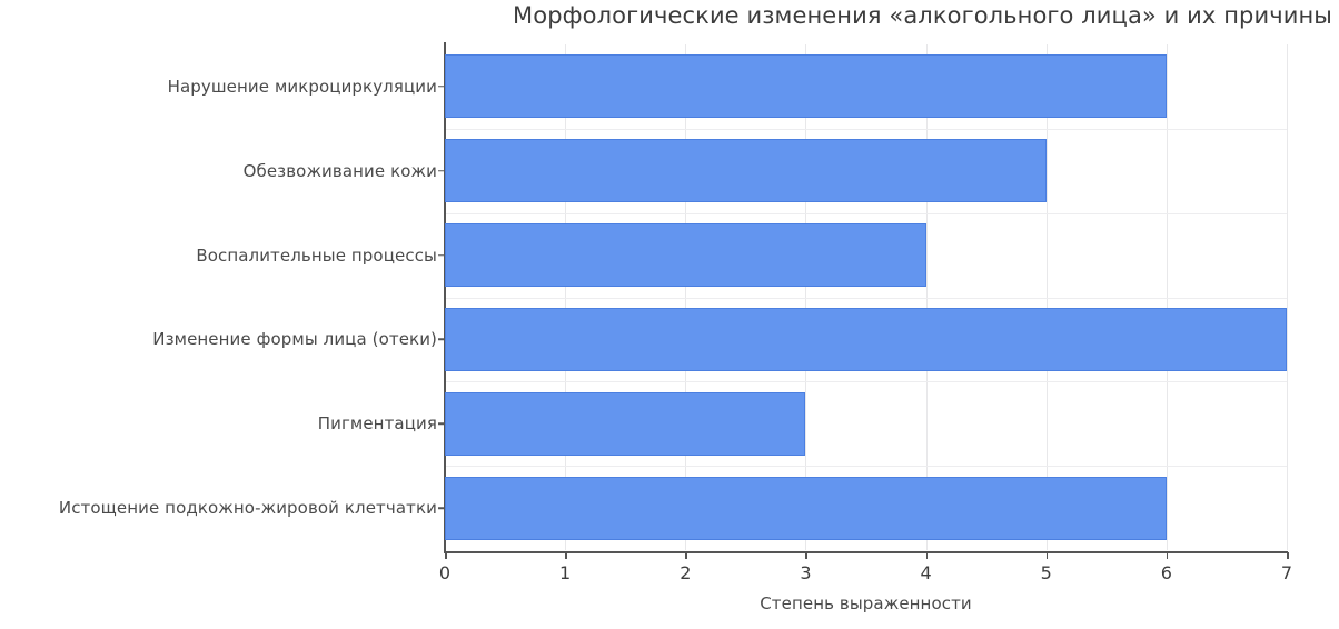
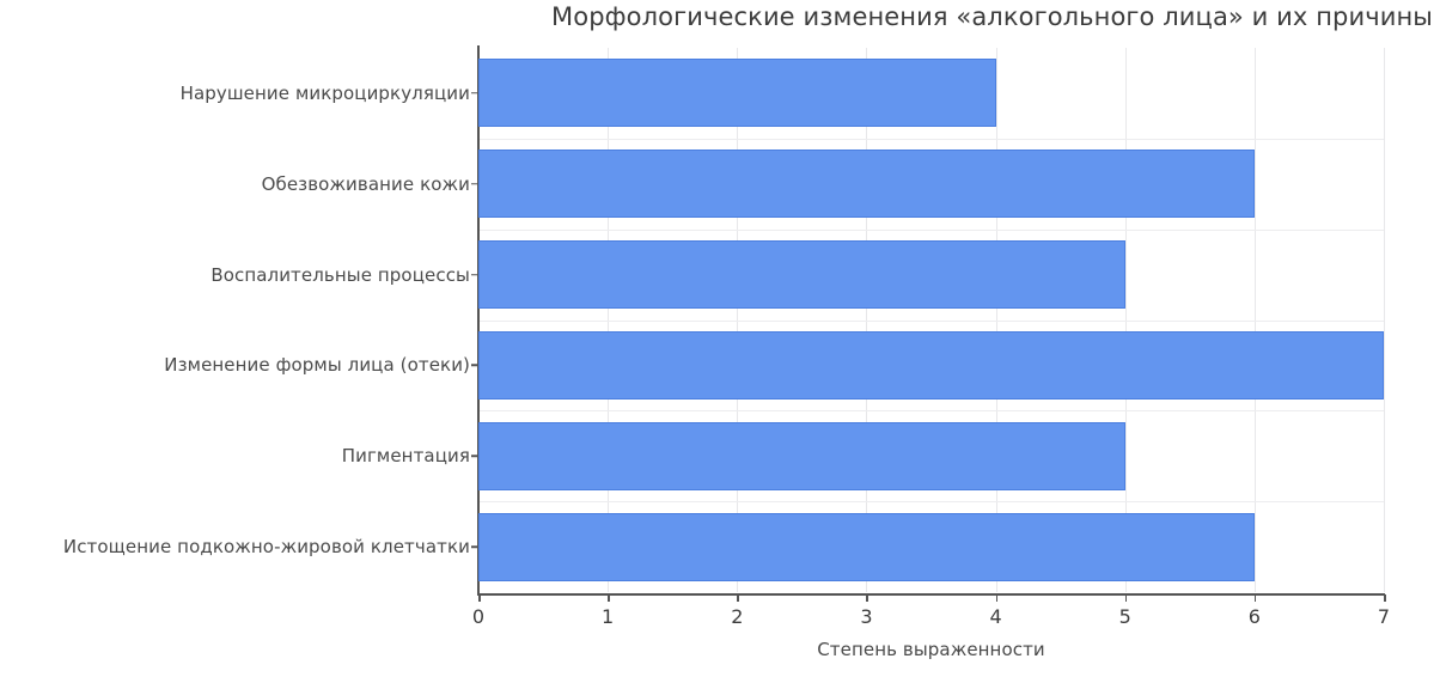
Нарушение микроциркуляции: 6 -> 4
Обезвоживание кожи: 5 -> 6
Воспалительные процессы: 4 -> 5
Пигментация: 3 -> 5
